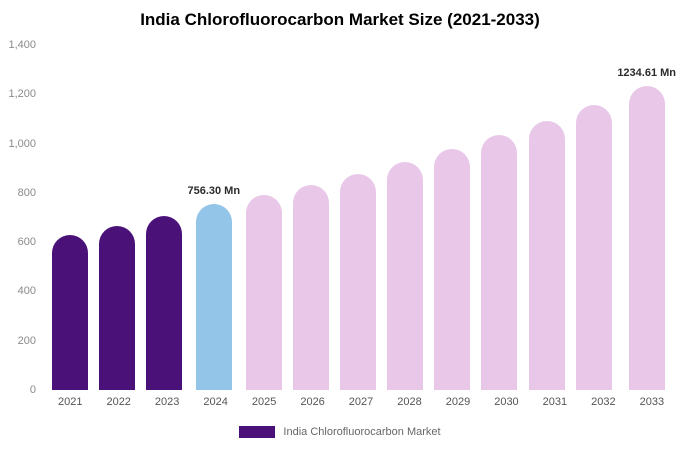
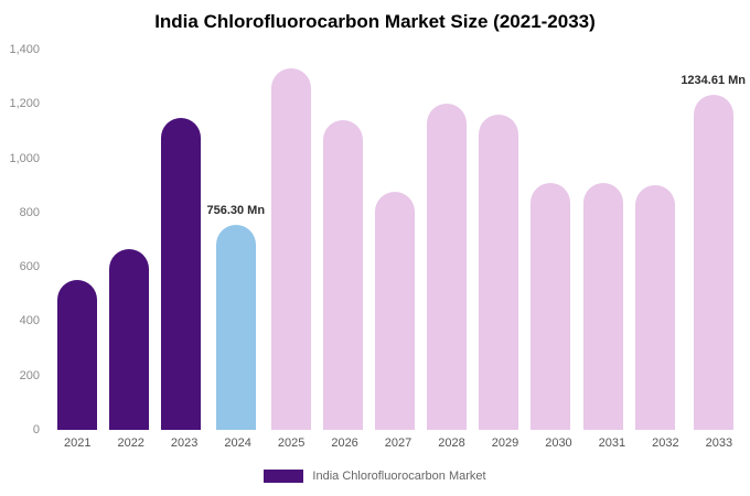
2021: 630 -> 550
2023: 700 -> 1150
2025: 790 -> 1330
2026: 830 -> 1140
2028: 920 -> 1200
2029: 980 -> 1160
2030: 1040 -> 910
2031: 1090 -> 910
2032: 1160 -> 900
